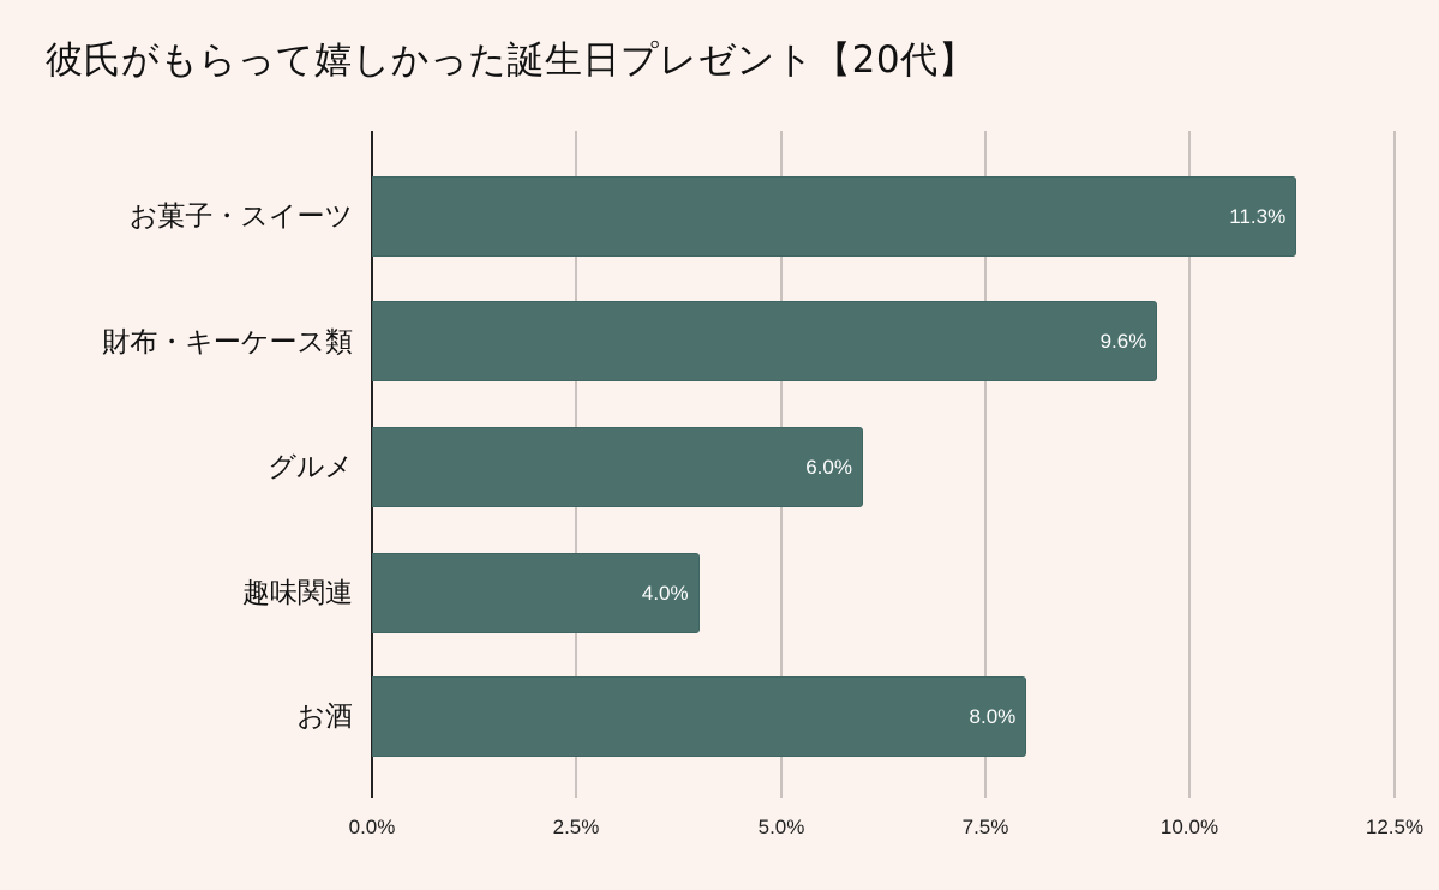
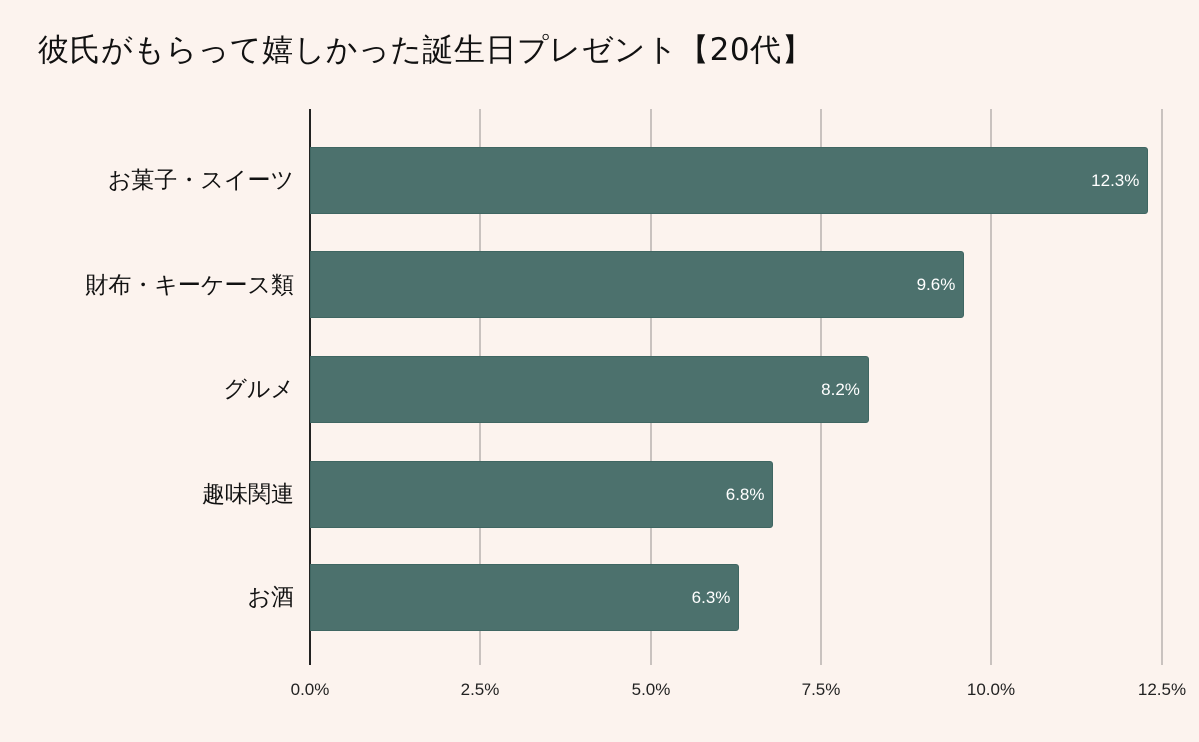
お菓子・スイーツ: 11.3% -> 12.3%
グルメ: 6.0% -> 8.2%
趣味関連: 4.0% -> 6.8%
お酒: 8.0% -> 6.3%
